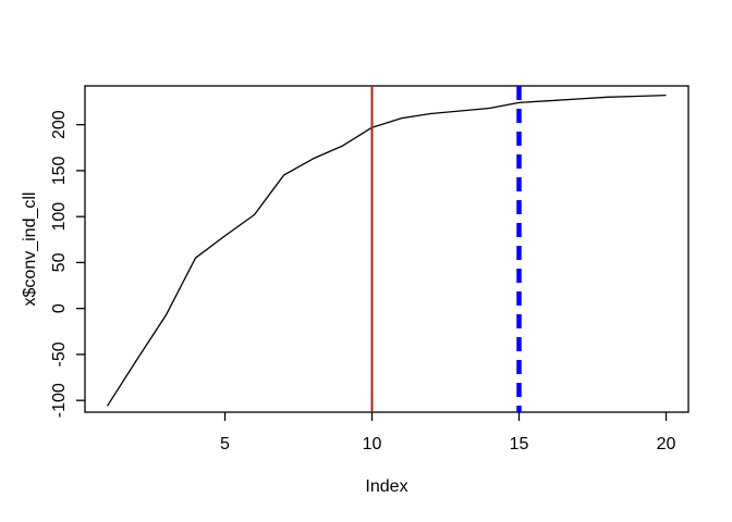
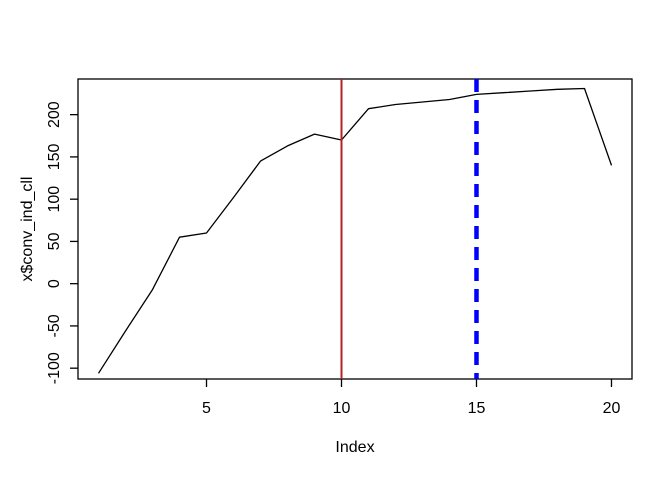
5: 80 -> 60
10: 200 -> 170
20: 230 -> 140
